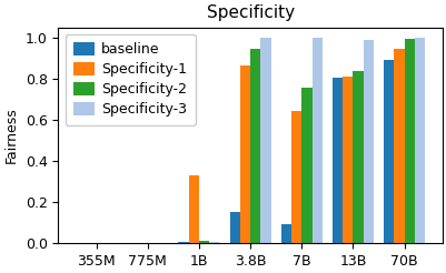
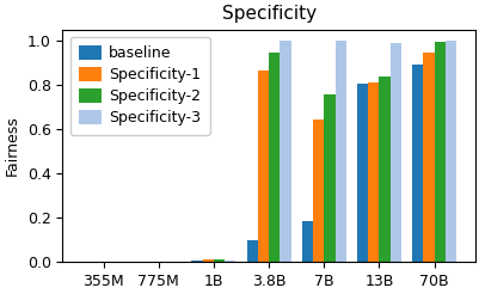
Specificity-1/1B: 0.33 -> 0.01
baseline/3.8B: 0.15 -> 0.10
baseline/7B: 0.09 -> 0.18
